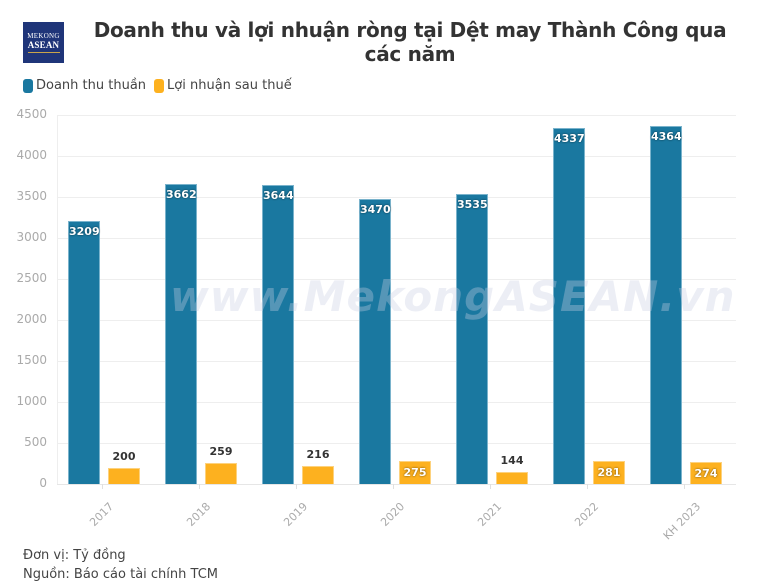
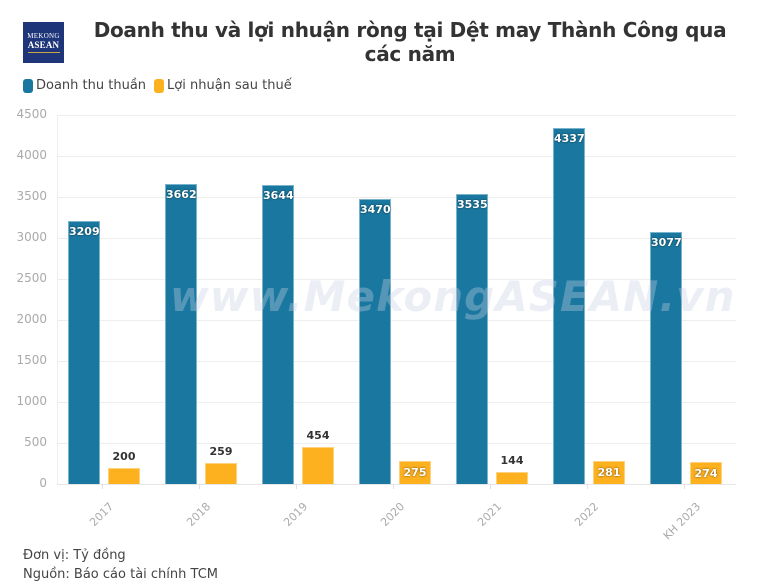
Lợi nhuận sau thuế/2019: 216 -> 454
Doanh thu thuần/KH 2023: 4364 -> 3077
